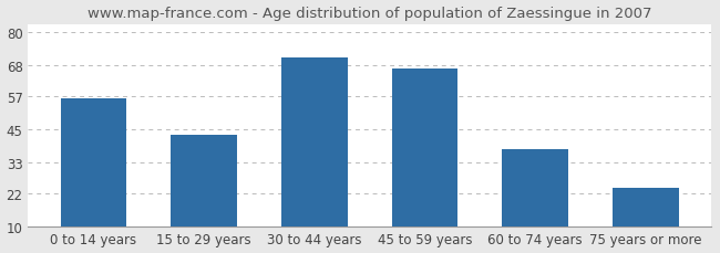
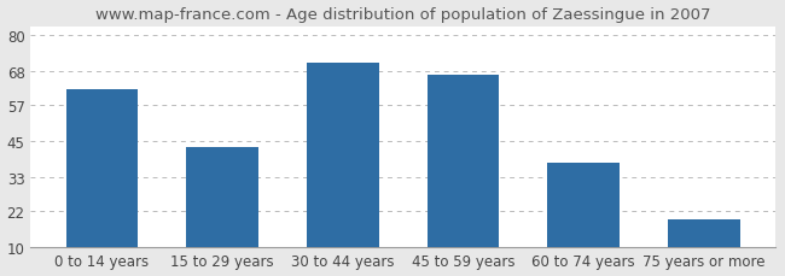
0 to 14 years: 56 -> 62
75 years or more: 24 -> 19
